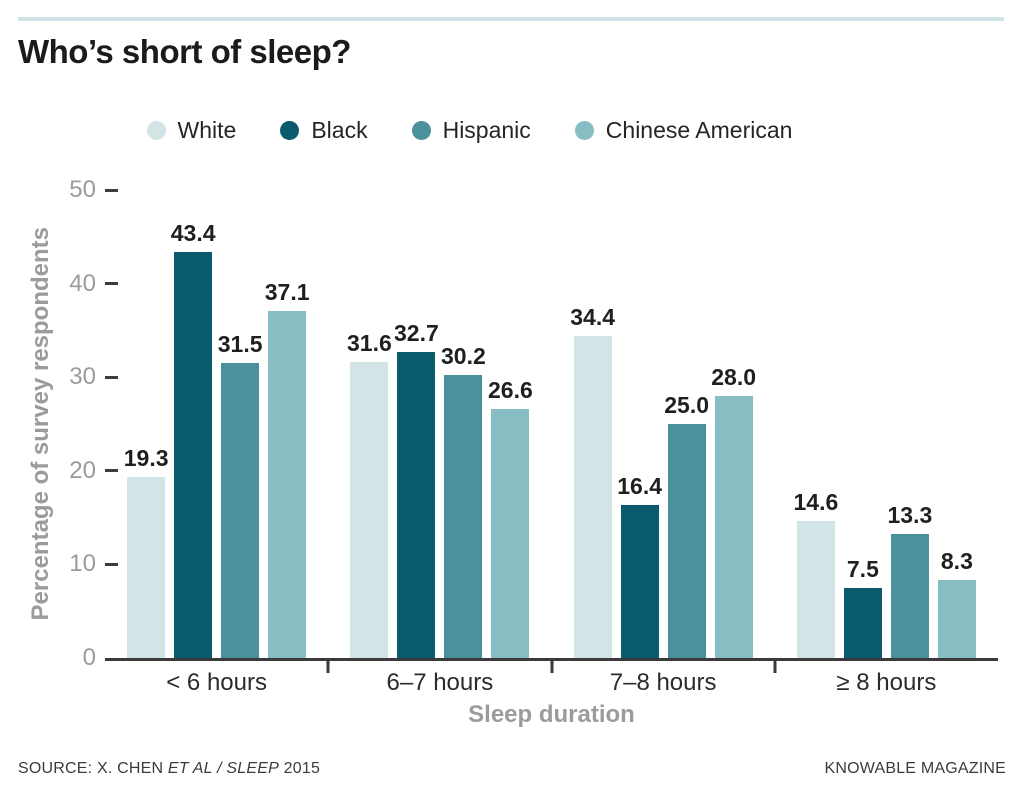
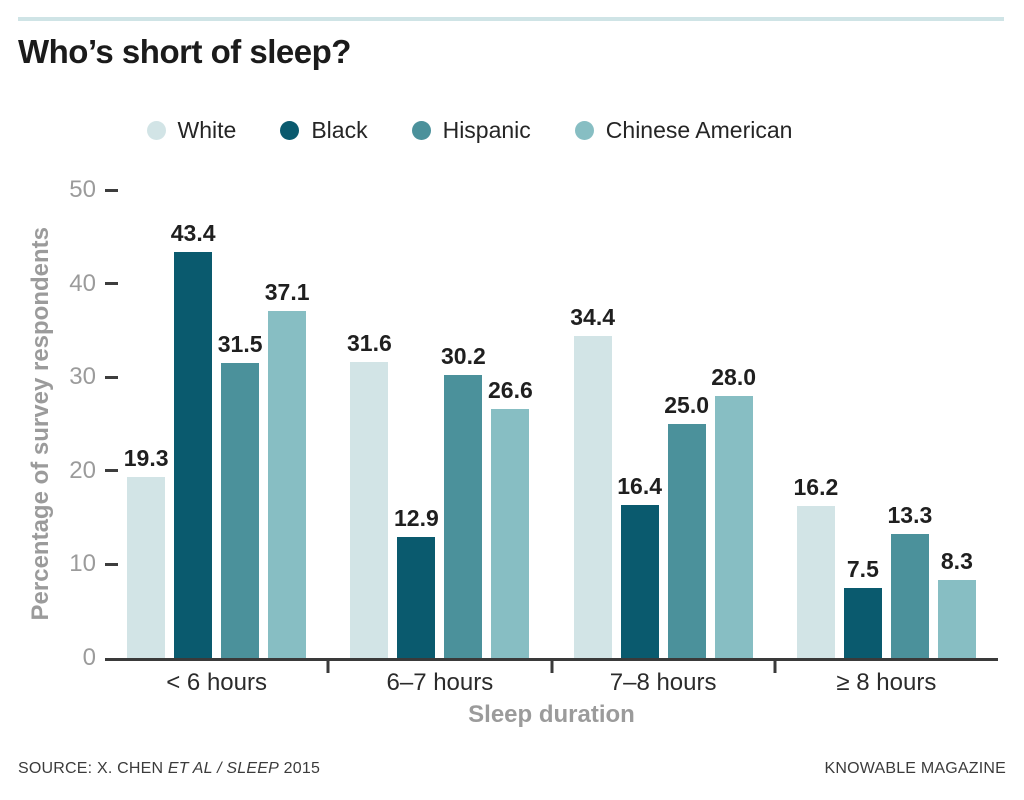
Black/6–7 hours: 32.7 -> 12.9
White/≥ 8 hours: 14.6 -> 16.2
